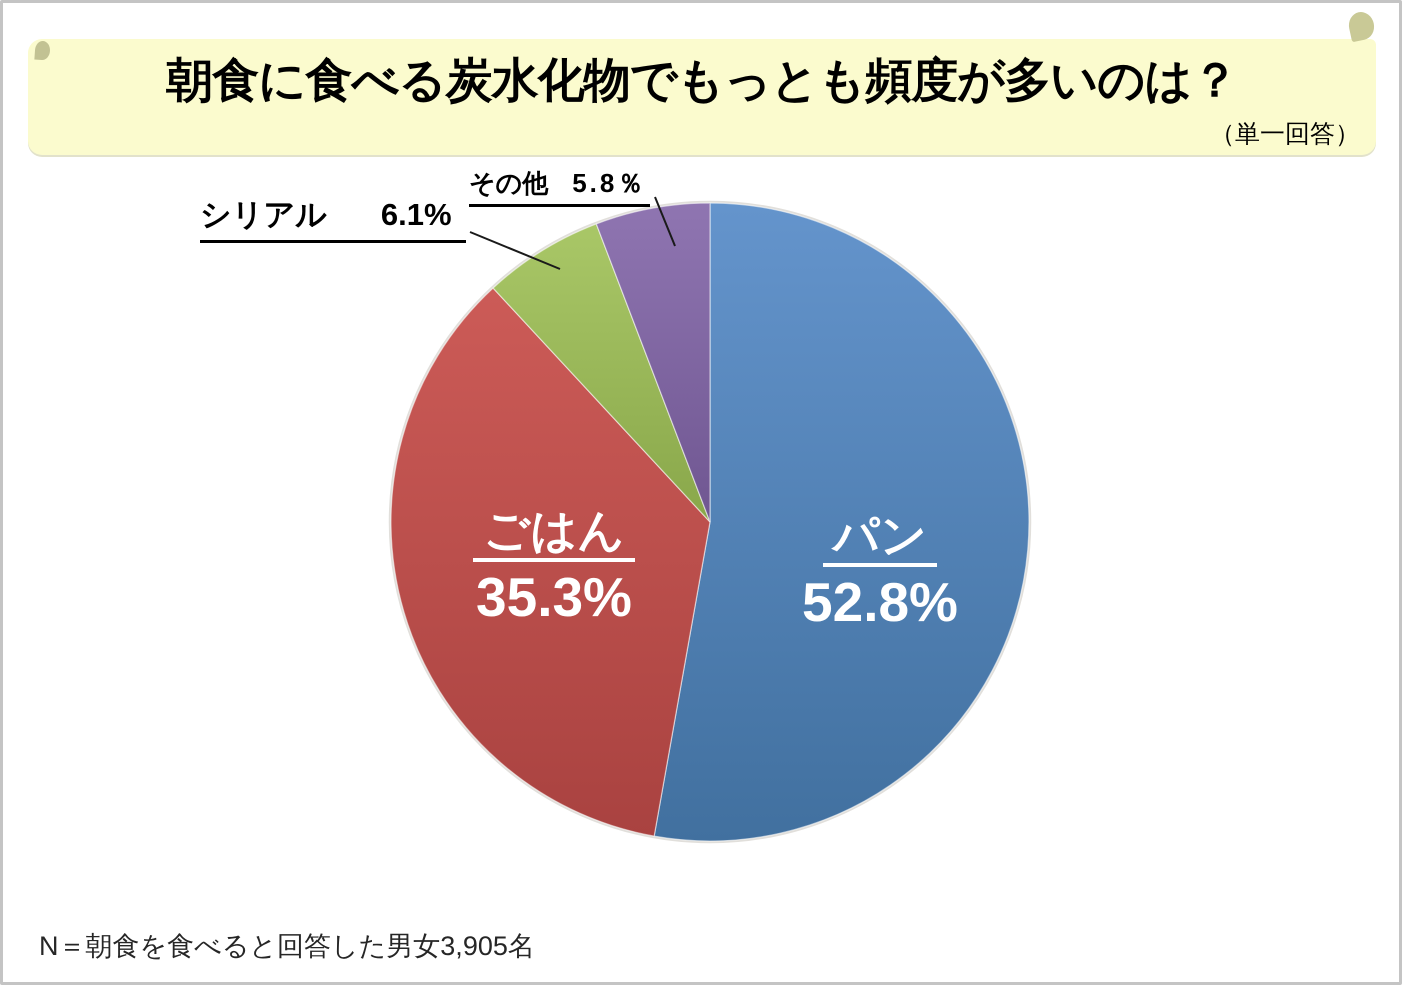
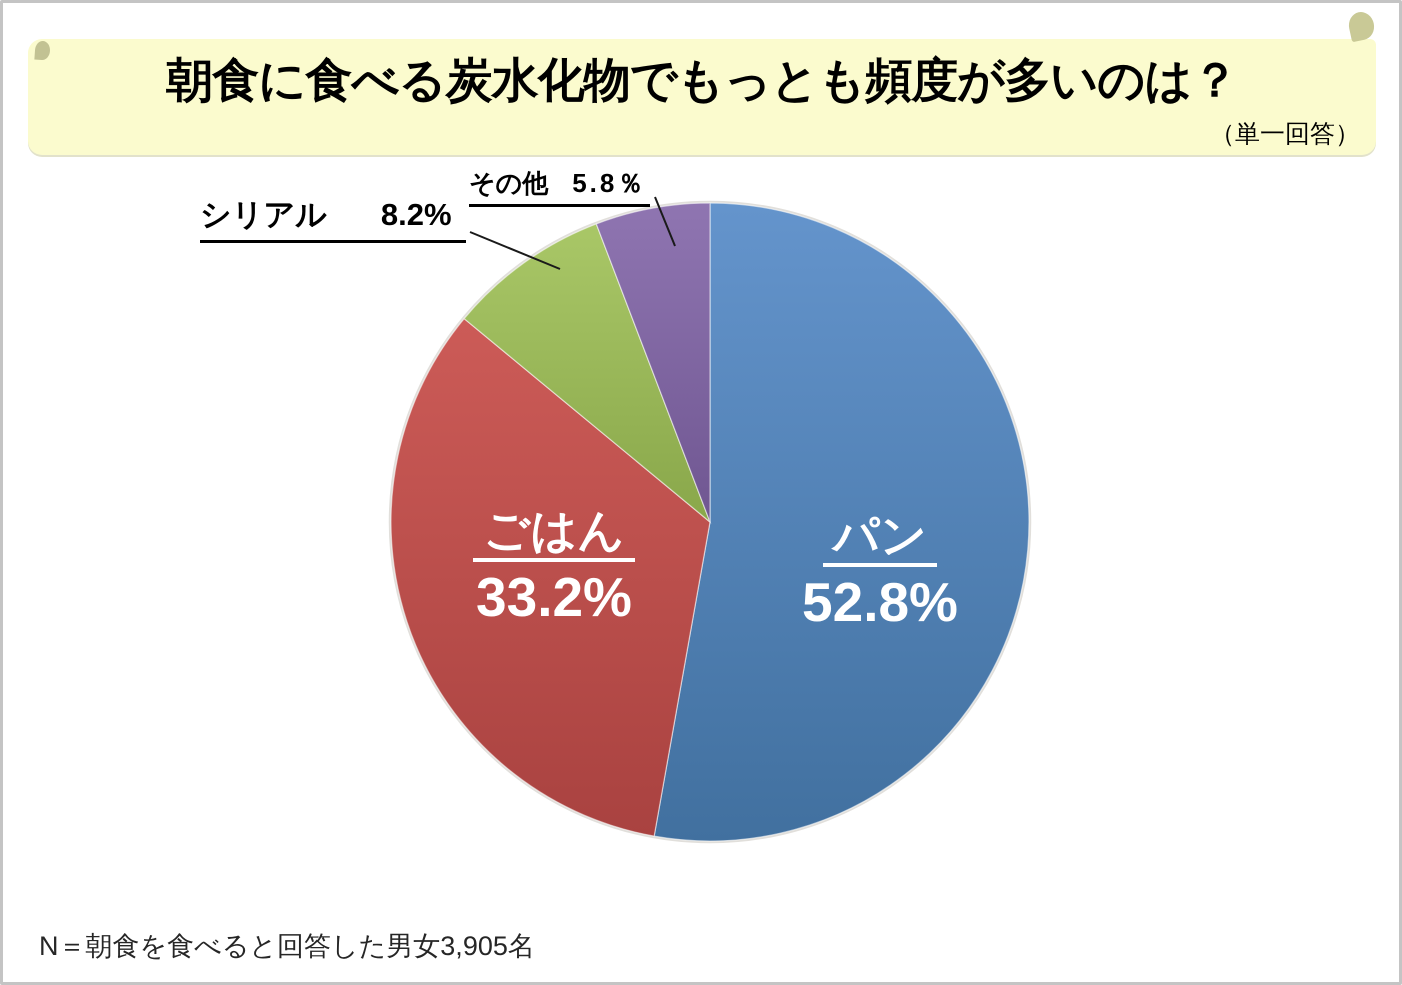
ごはん: 35.3% -> 33.2%
シリアル: 6.1% -> 8.2%
